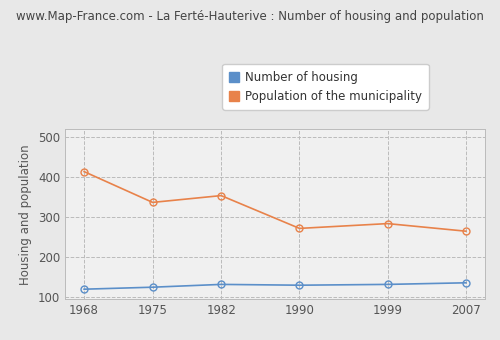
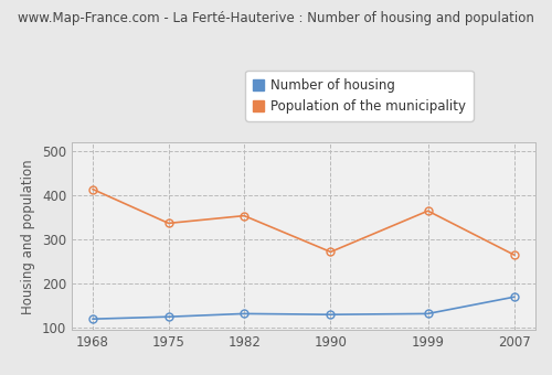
Population of the municipality/1999: 284 -> 365
Number of housing/2007: 136 -> 170
